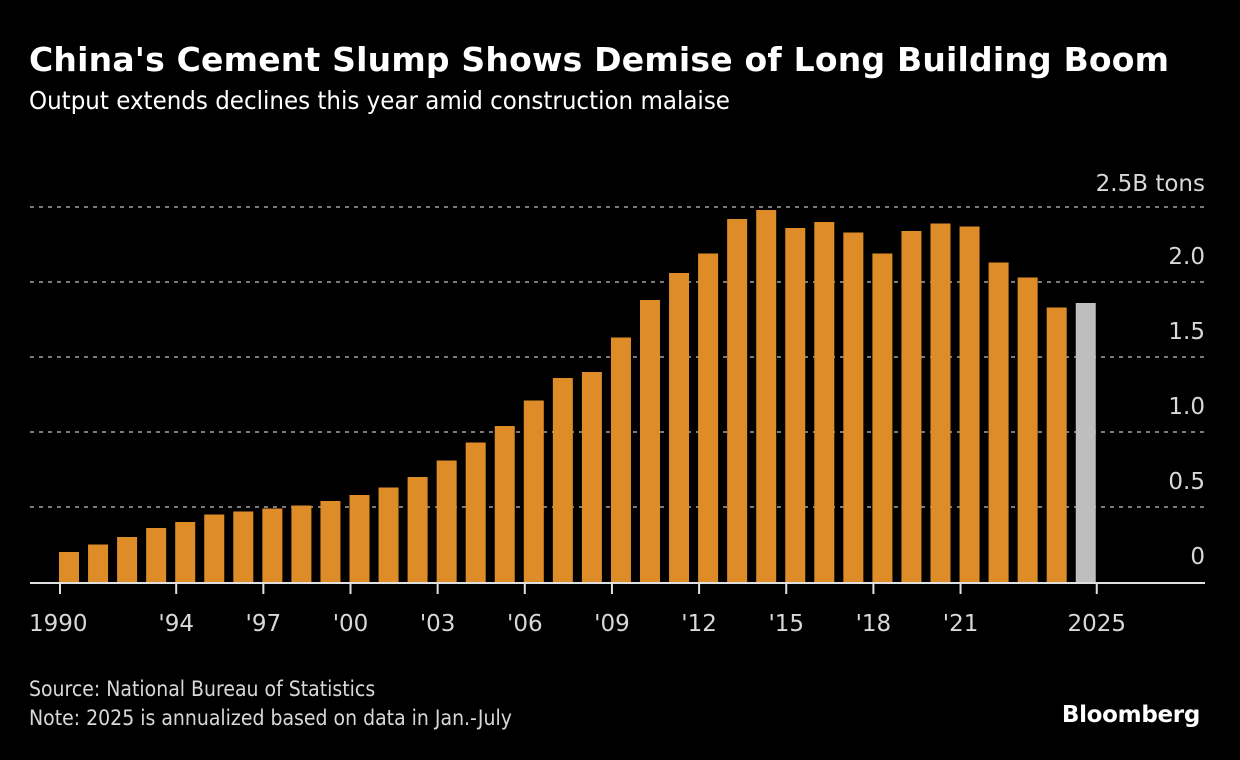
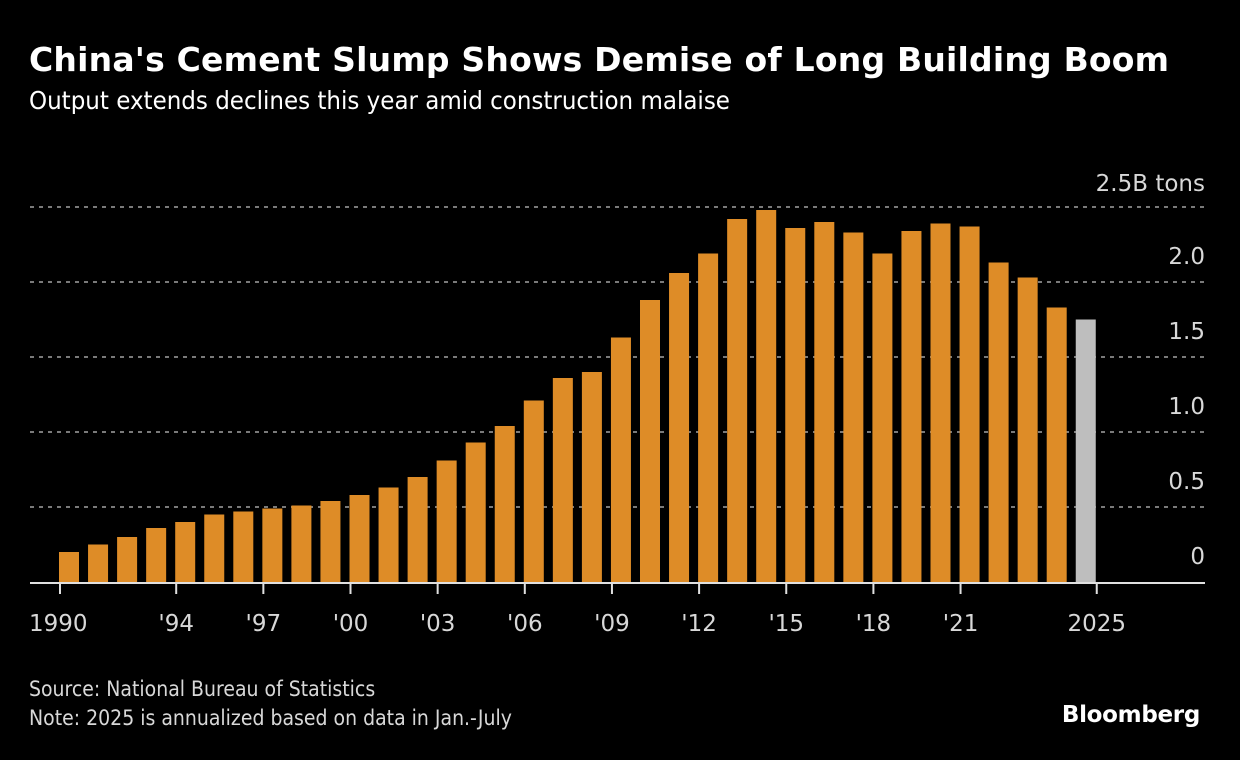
2025: 1.86 -> 1.75
